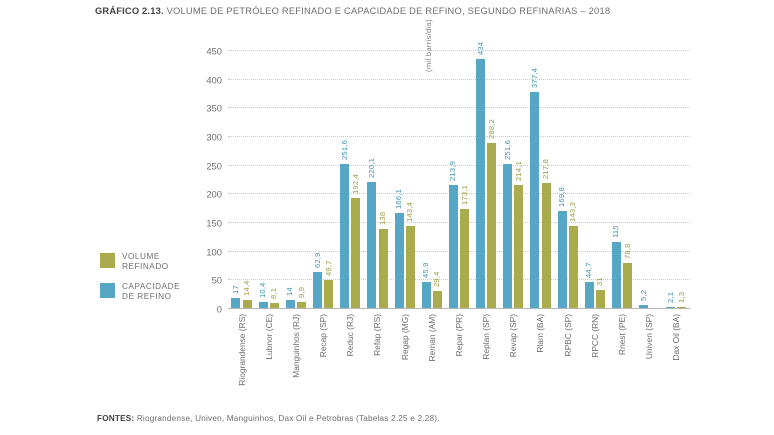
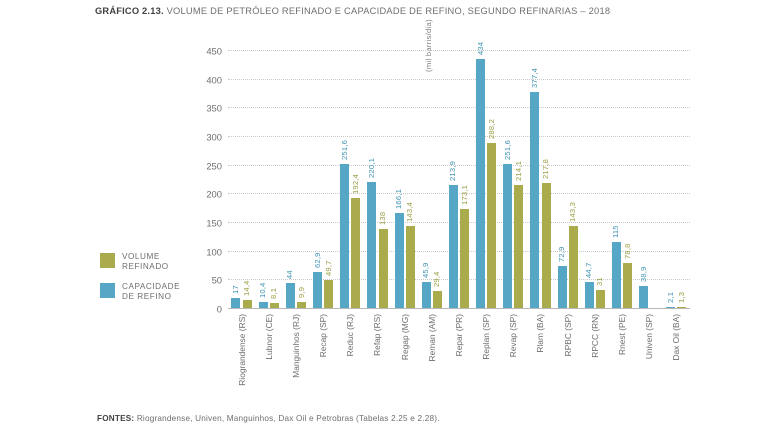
CAPACIDADE DE REFINO/Manguinhos (RJ): 14 -> 44
CAPACIDADE DE REFINO/RPBC (SP): 169,8 -> 72,9
CAPACIDADE DE REFINO/Univen (SP): 5,2 -> 38,9
